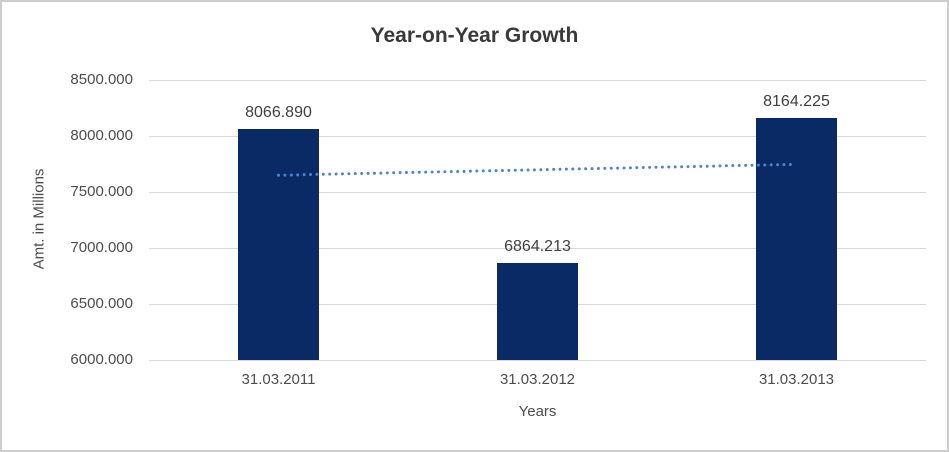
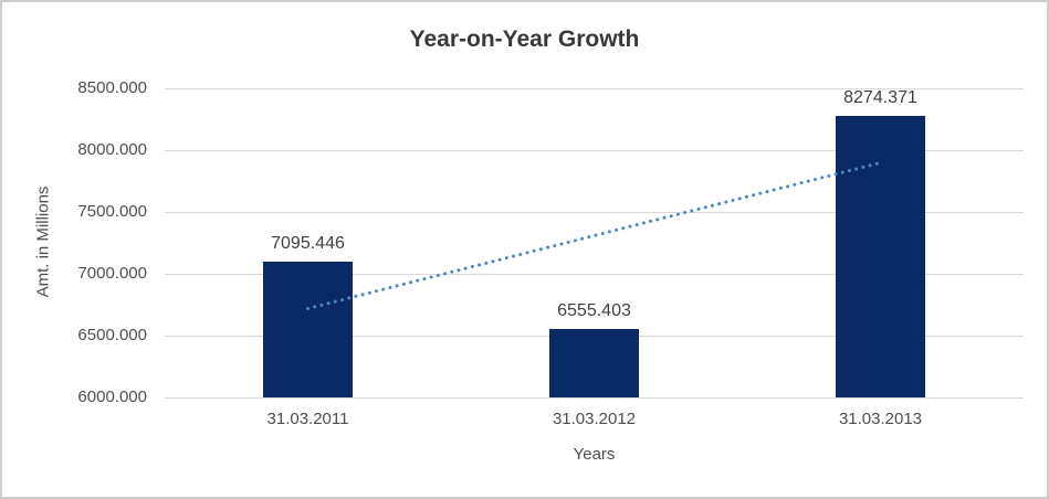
31.03.2011: 8066.890 -> 7095.446
31.03.2012: 6864.213 -> 6555.403
31.03.2013: 8164.225 -> 8274.371
